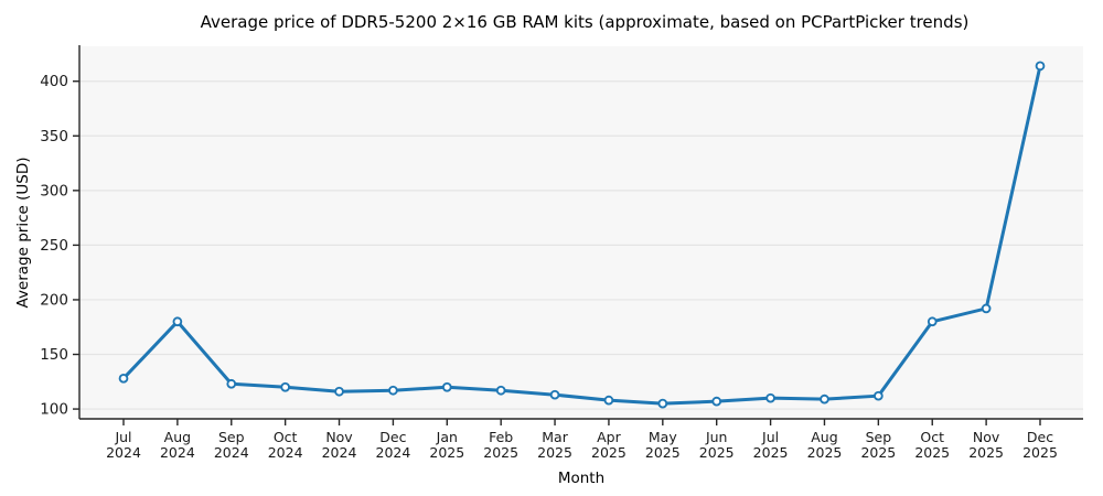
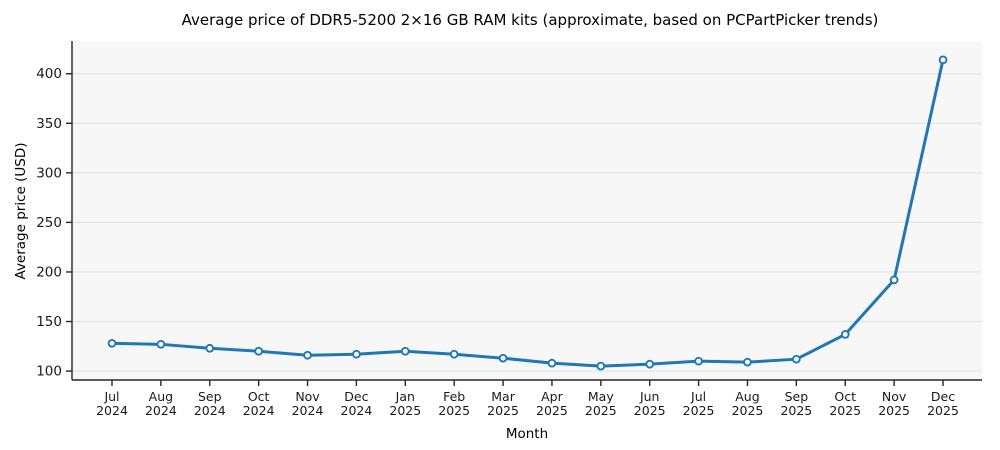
Aug 2024: 180 -> 130
Oct 2025: 180 -> 140
